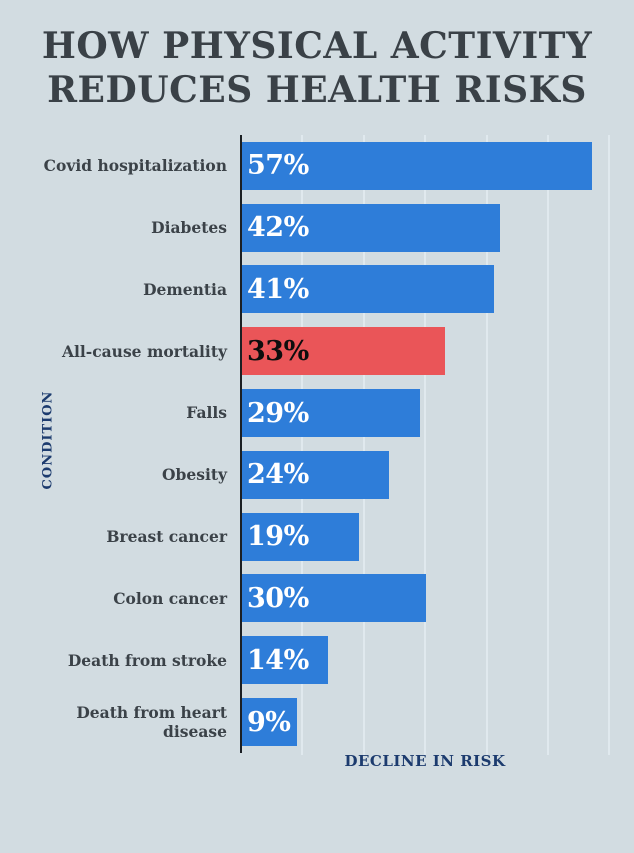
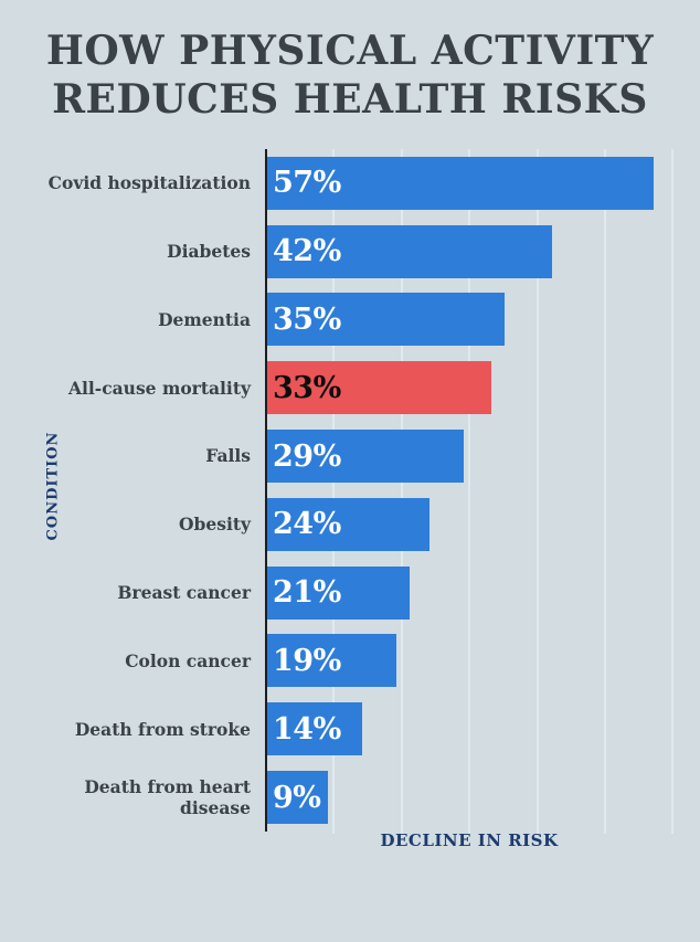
Dementia: 41% -> 35%
Breast cancer: 19% -> 21%
Colon cancer: 30% -> 19%
